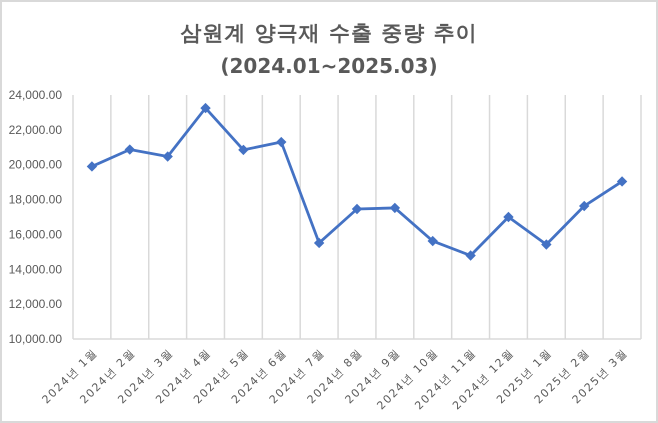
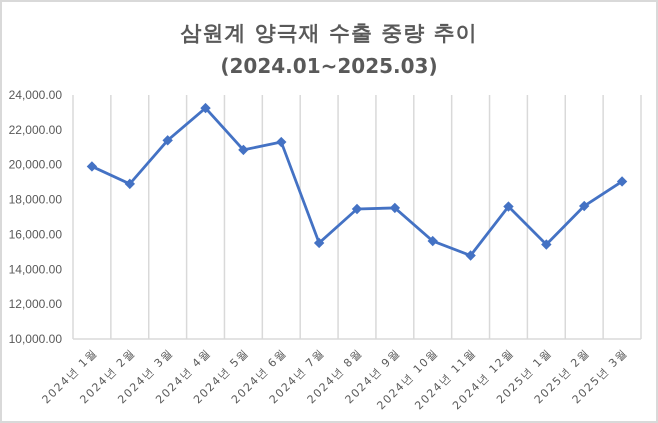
2024년 2월: 20900 -> 18900
2024년 3월: 20500 -> 21400
2024년 12월: 17000 -> 17600
